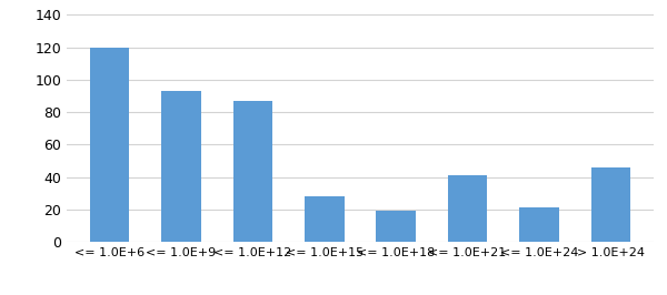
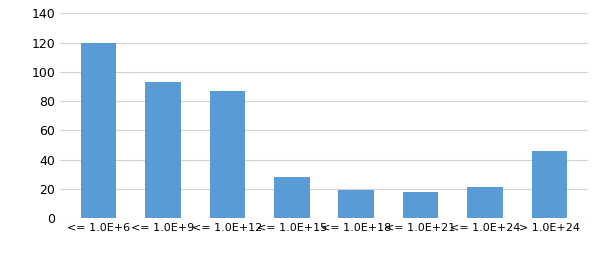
<= 1.0E+21: 41 -> 18
